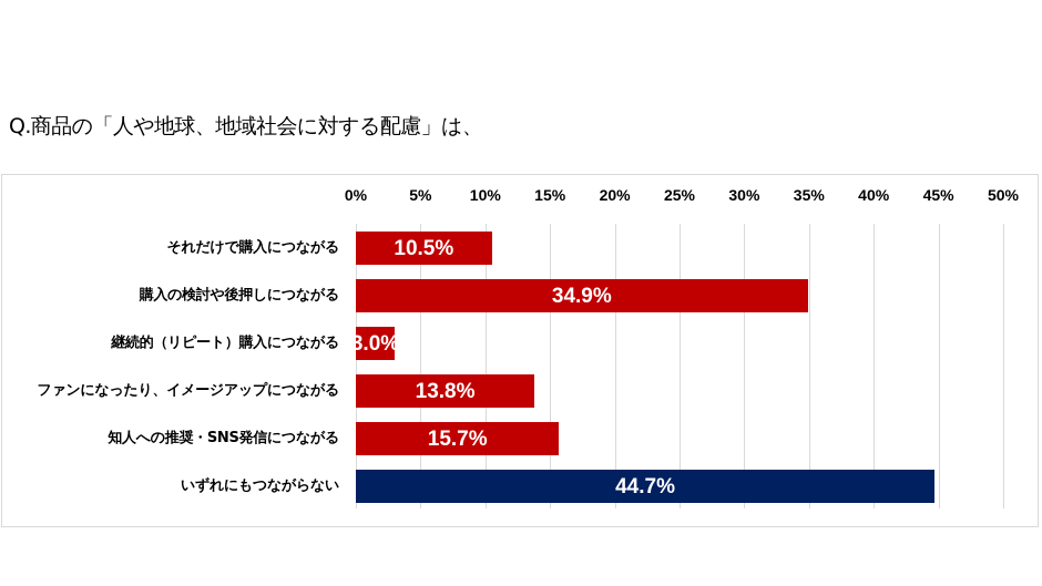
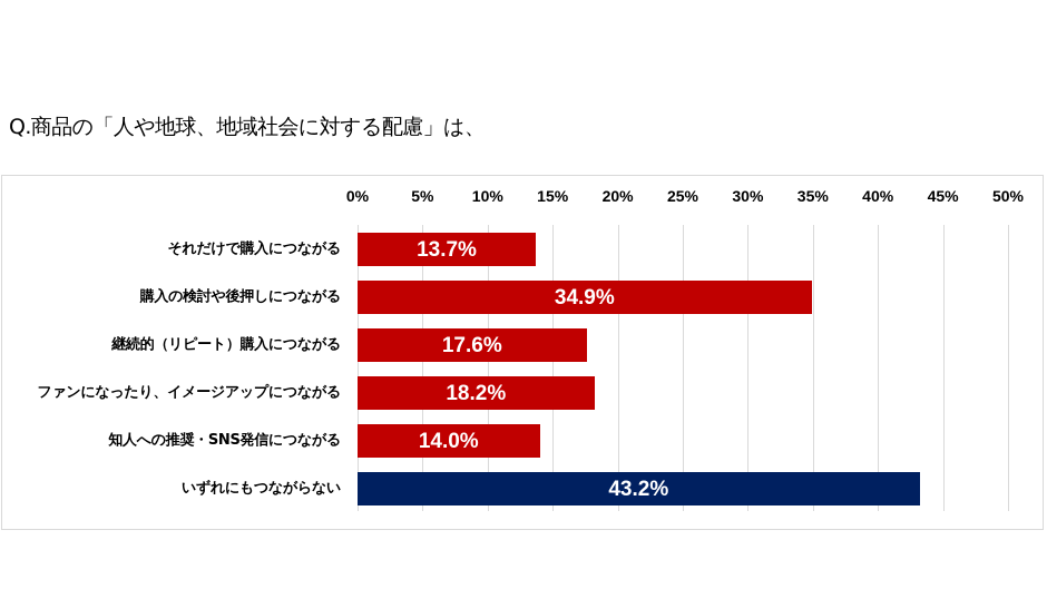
それだけで購入につながる: 10.5% -> 13.7%
継続的（リピート）購入につながる: 3.0% -> 17.6%
ファンになったり、イメージアップにつながる: 13.8% -> 18.2%
知人への推奨・SNS発信につながる: 15.7% -> 14.0%
いずれにもつながらない: 44.7% -> 43.2%
